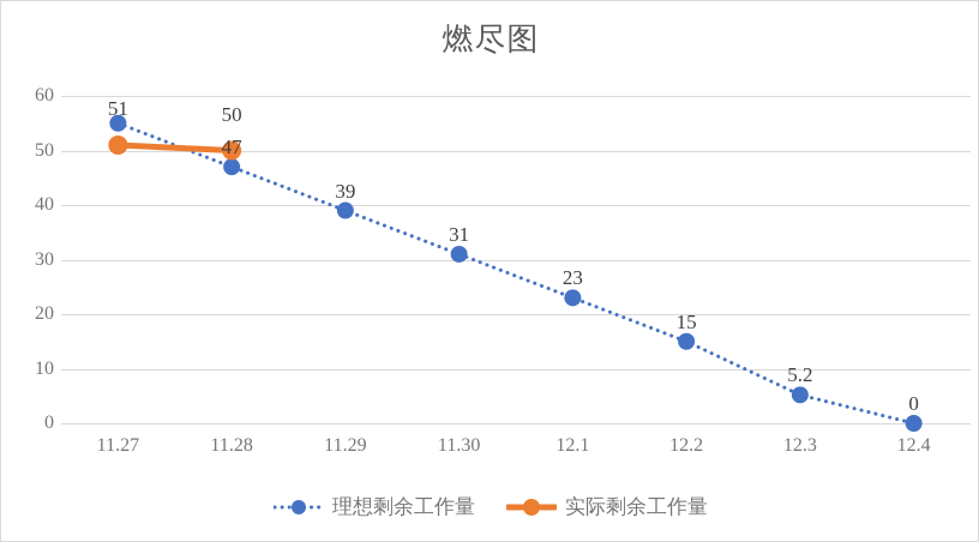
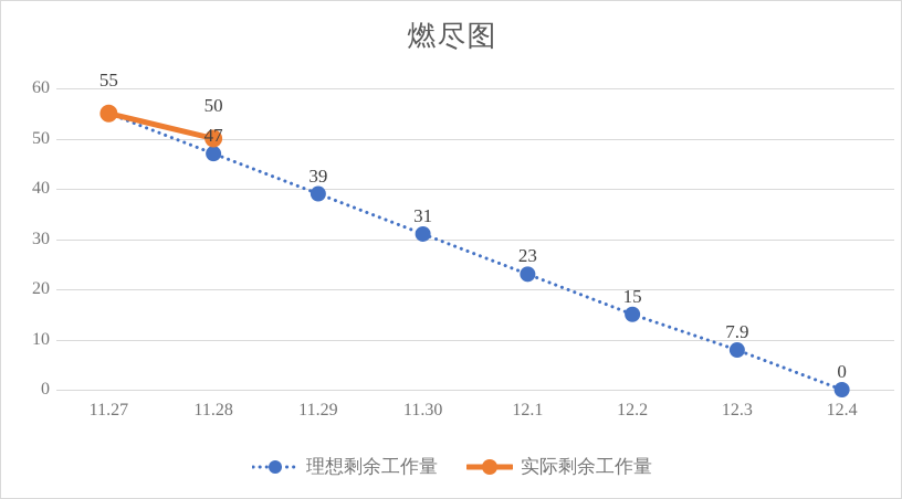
实际剩余工作量/11.27: 51 -> 55
理想剩余工作量/12.3: 5.2 -> 7.9
